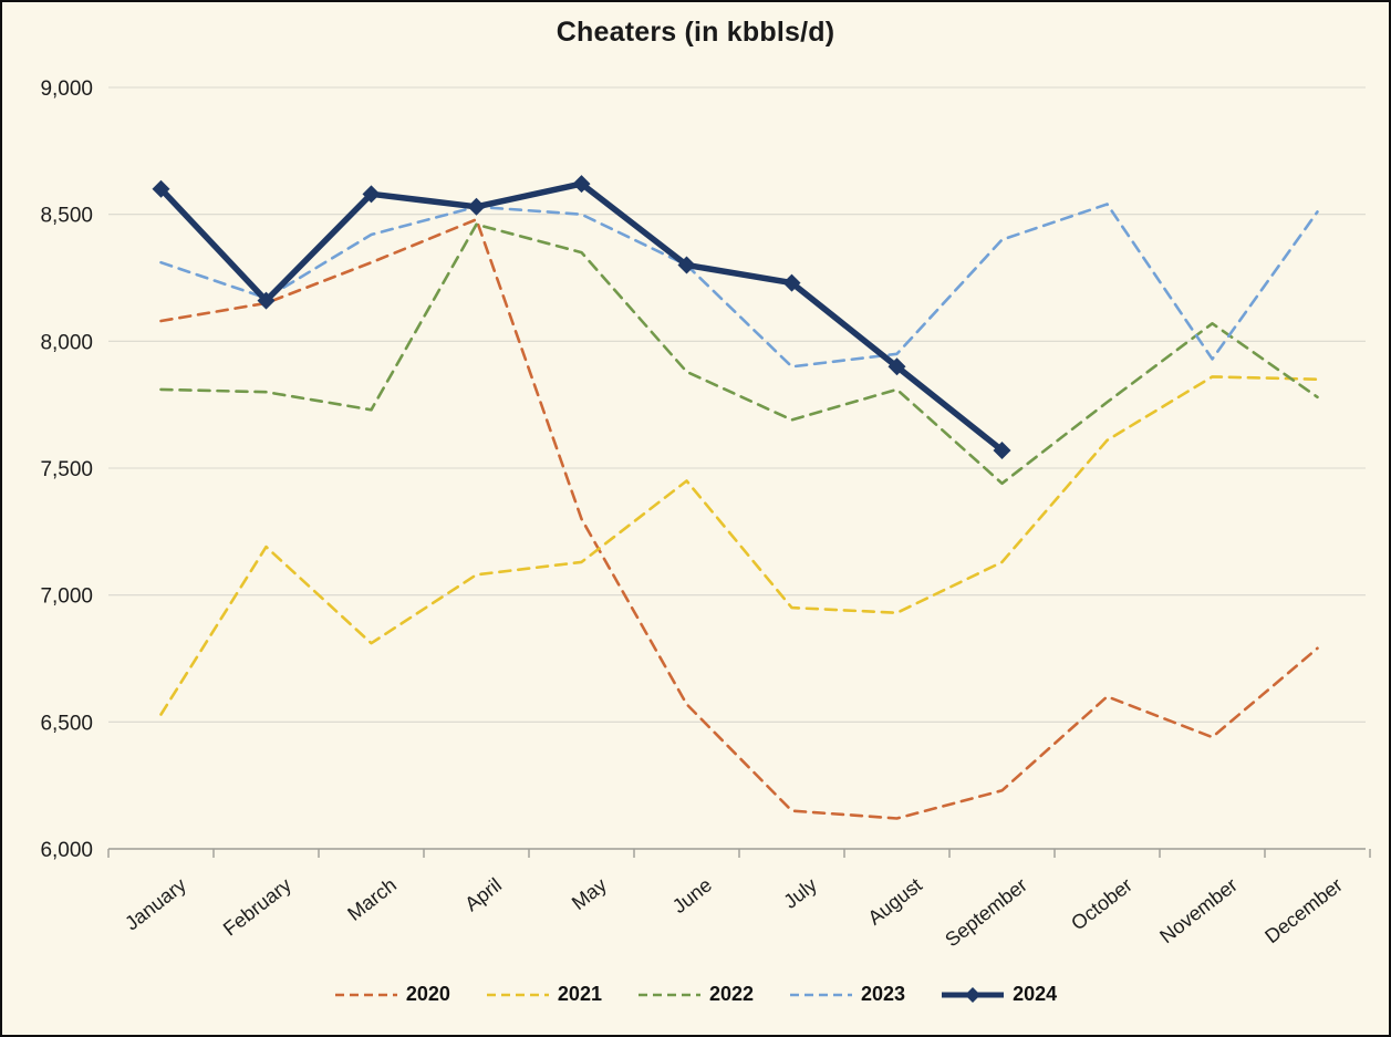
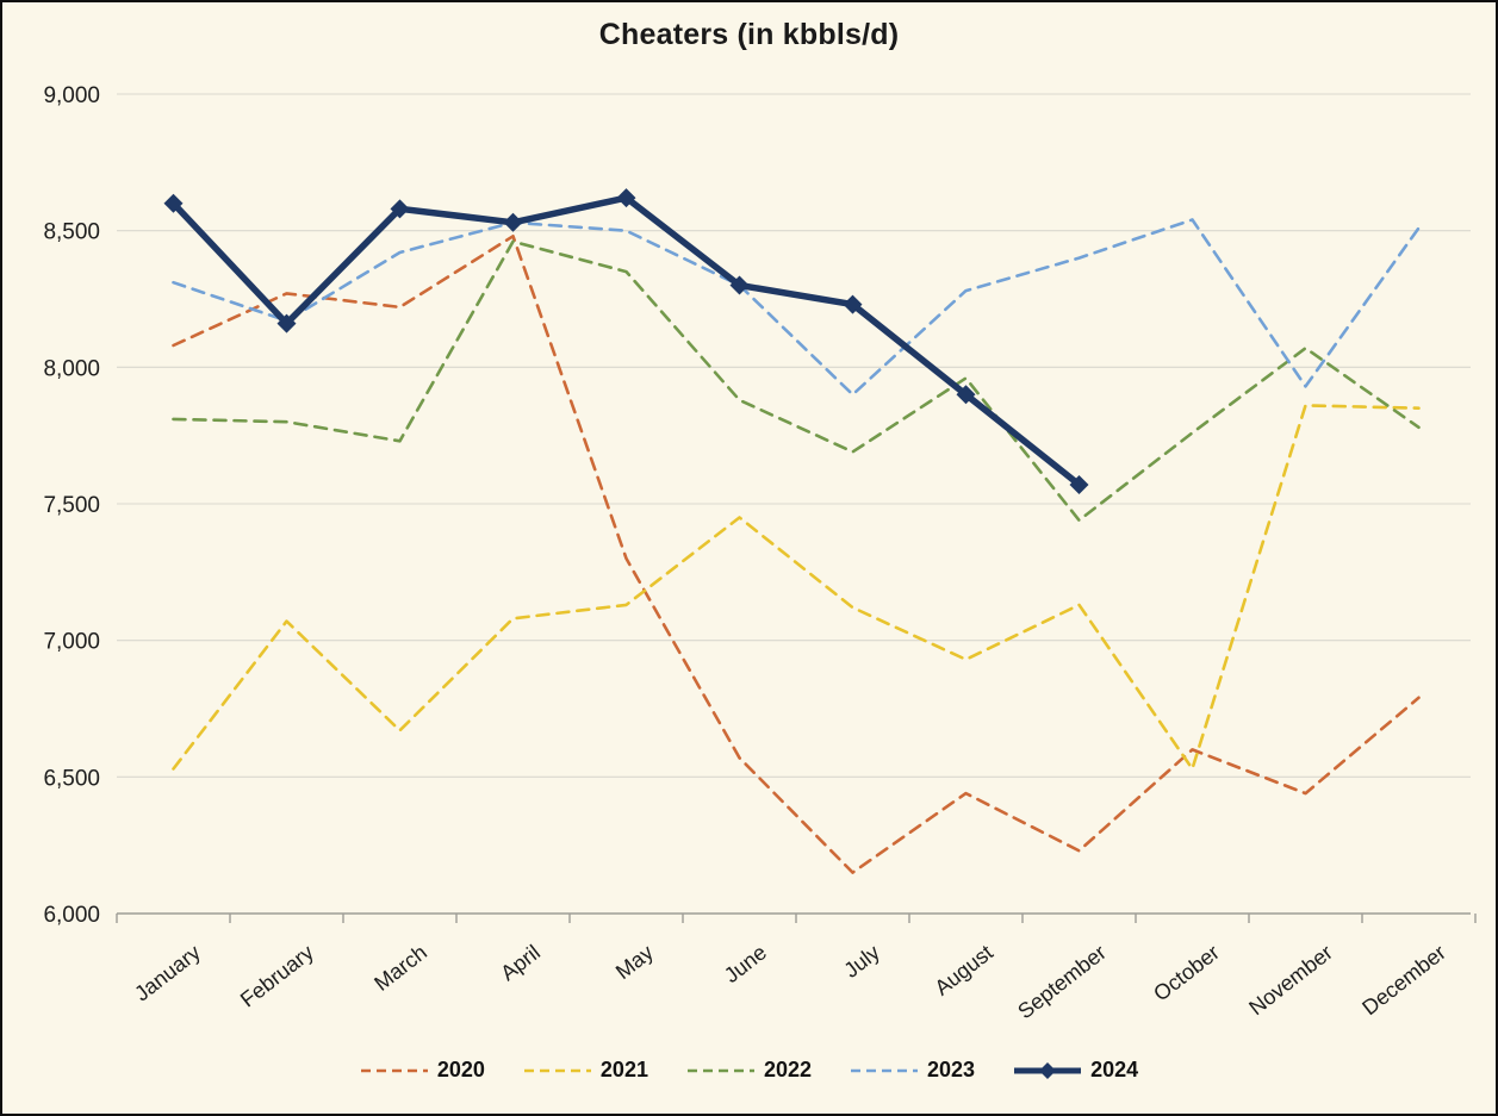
2020/February: 8150 -> 8270
2021/February: 7190 -> 7070
2020/March: 8310 -> 8220
2021/March: 6810 -> 6670
2021/July: 6950 -> 7120
2020/August: 6120 -> 6440
2022/August: 7810 -> 7960
2023/August: 7950 -> 8280
2021/October: 7610 -> 6530
